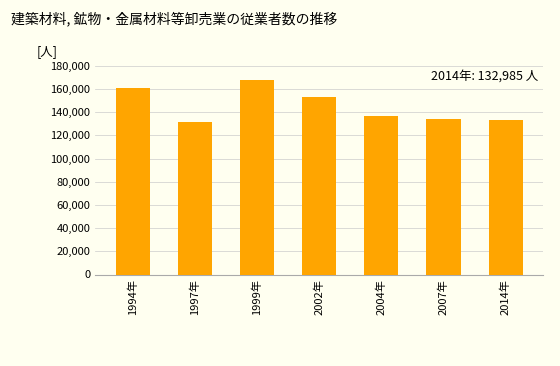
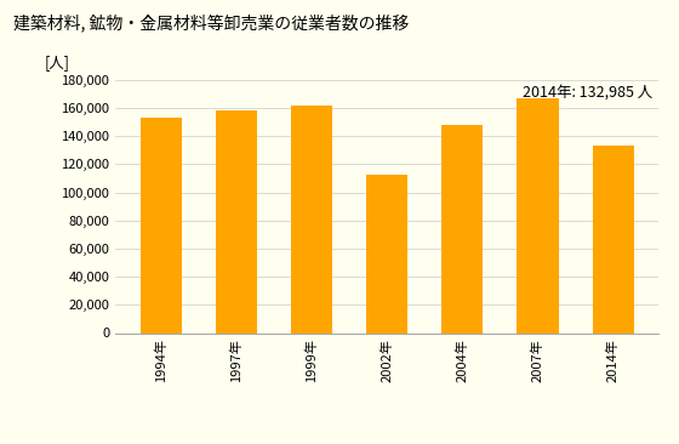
1994年: 161,000 -> 153,000
1997年: 132,000 -> 158,000
1999年: 168,000 -> 162,000
2002年: 154,000 -> 113,000
2004年: 136,000 -> 148,000
2007年: 134,000 -> 167,000
